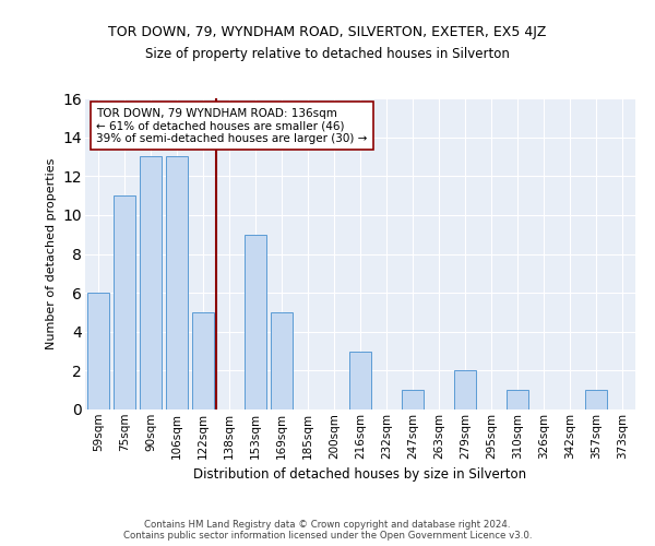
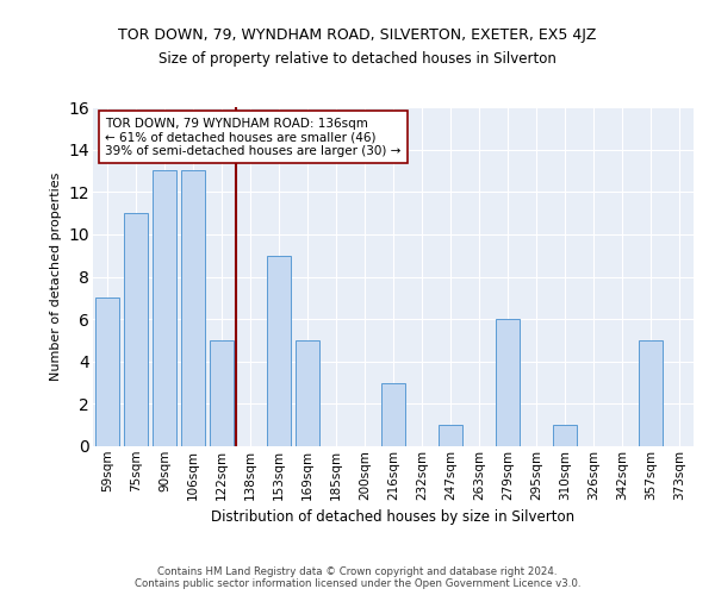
59sqm: 6 -> 7
279sqm: 2 -> 6
357sqm: 1 -> 5
